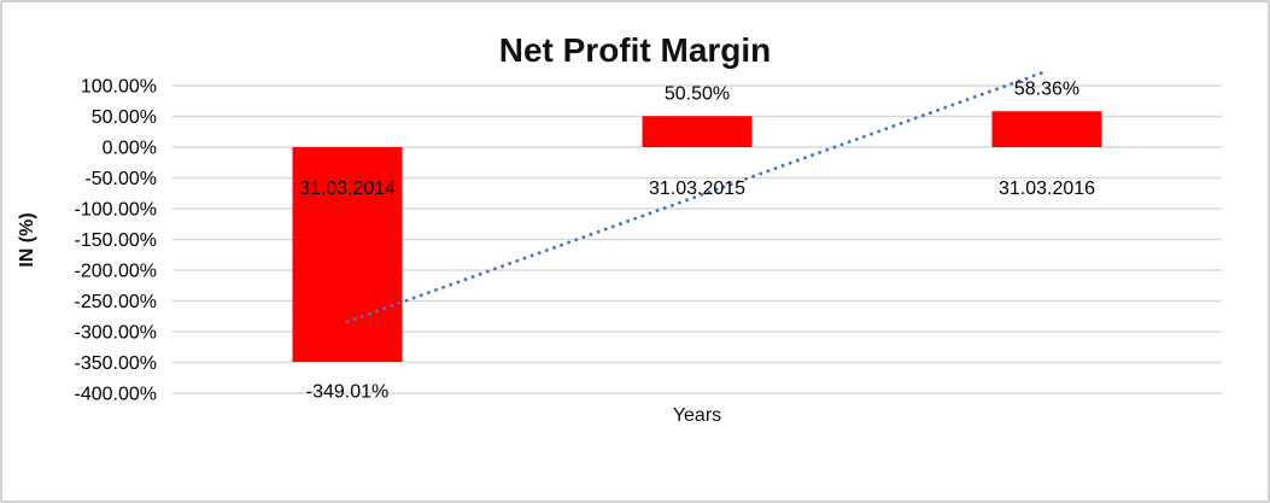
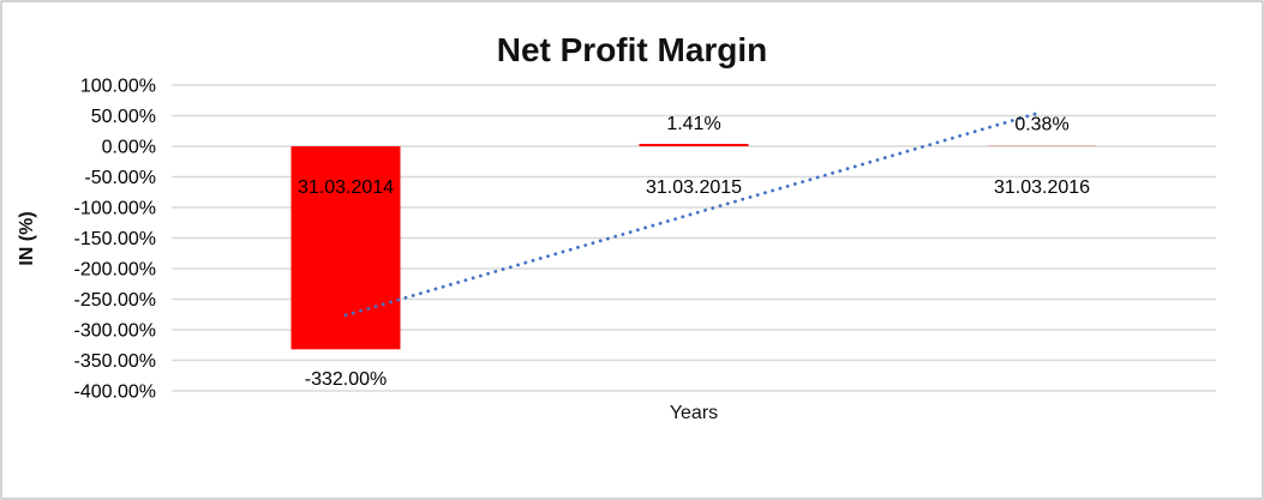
31.03.2014: -349.01% -> -332.00%
31.03.2015: 50.50% -> 1.41%
31.03.2016: 58.36% -> 0.38%
